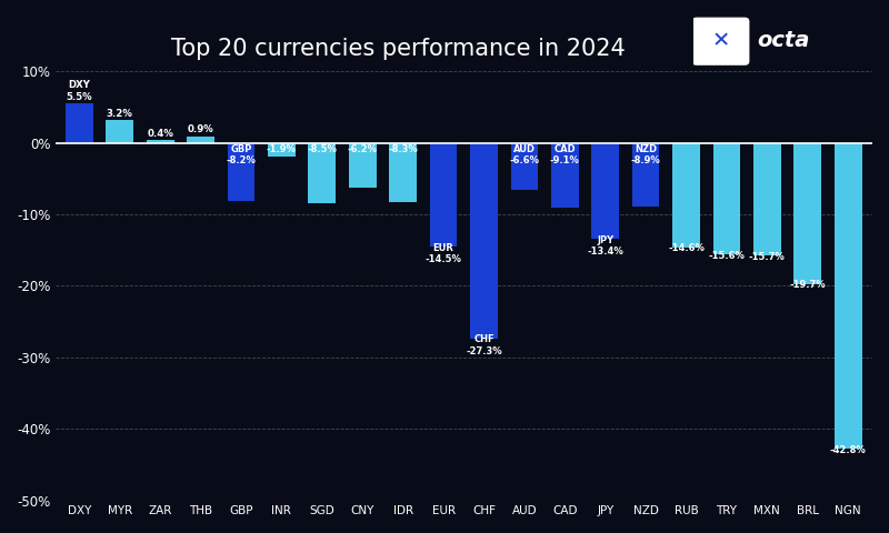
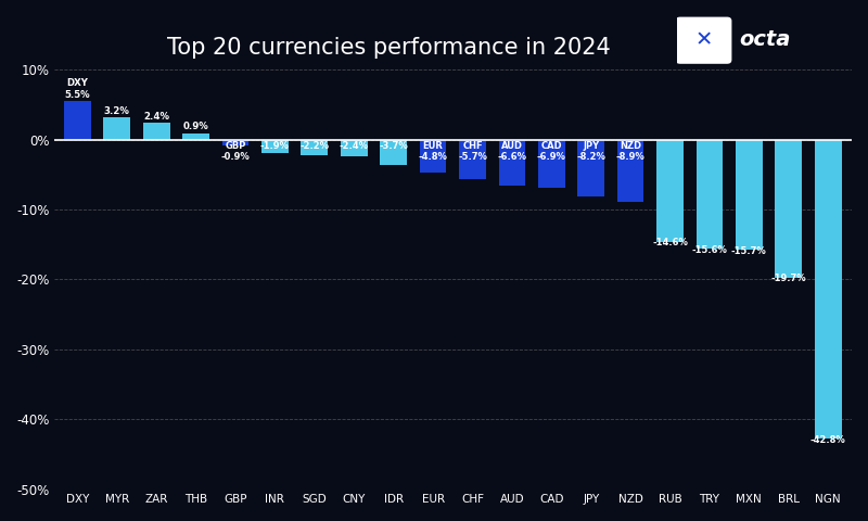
ZAR: 0.4% -> 2.4%
GBP: -8.2% -> -0.9%
SGD: -8.5% -> -2.2%
CNY: -6.2% -> -2.4%
IDR: -8.3% -> -3.7%
EUR: -14.5% -> -4.8%
CHF: -27.3% -> -5.7%
CAD: -9.1% -> -6.9%
JPY: -13.4% -> -8.2%
